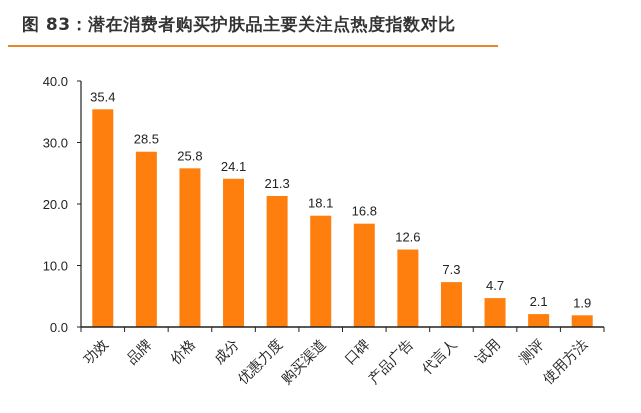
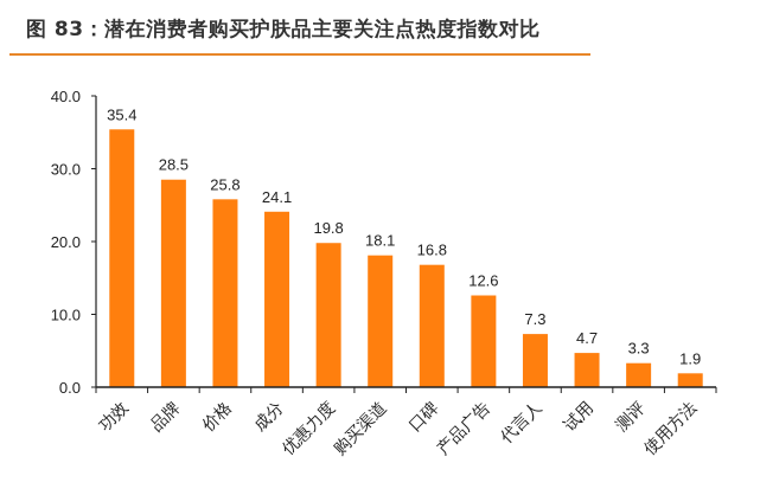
优惠力度: 21.3 -> 19.8
测评: 2.1 -> 3.3
